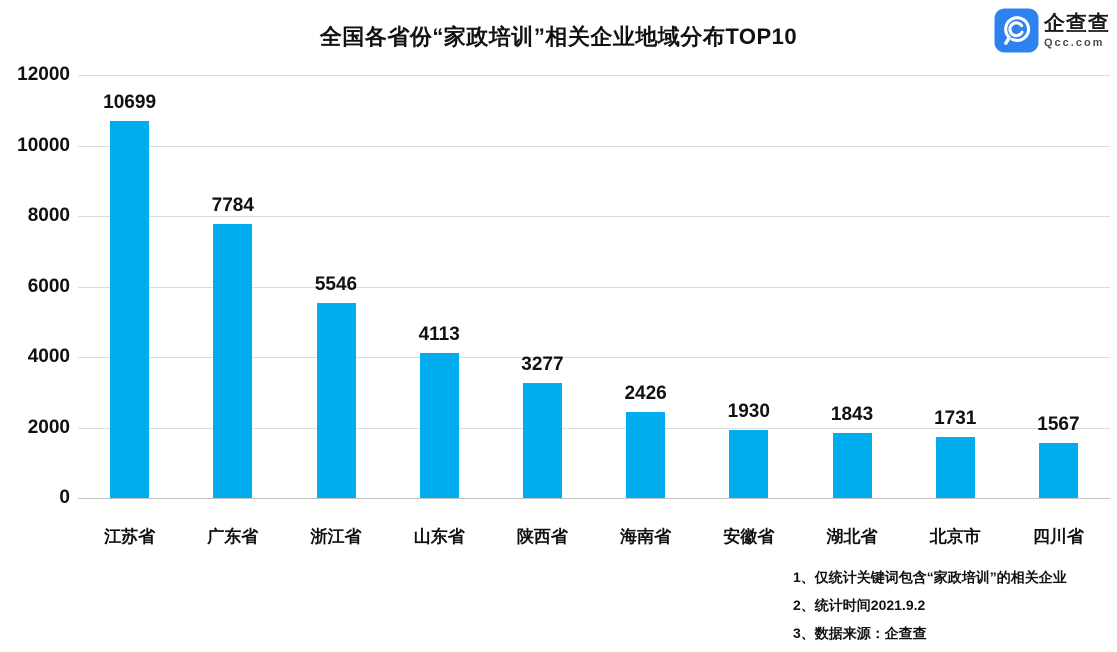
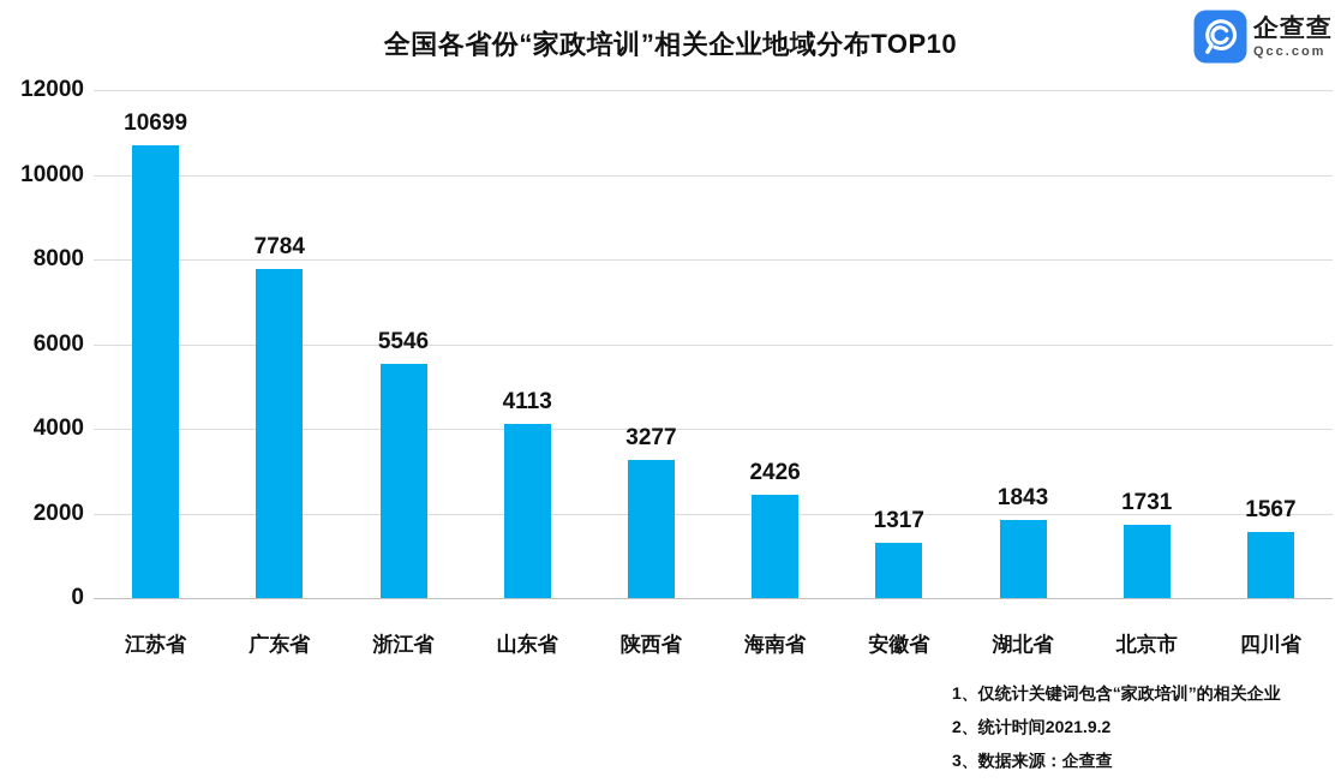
安徽省: 1930 -> 1317
